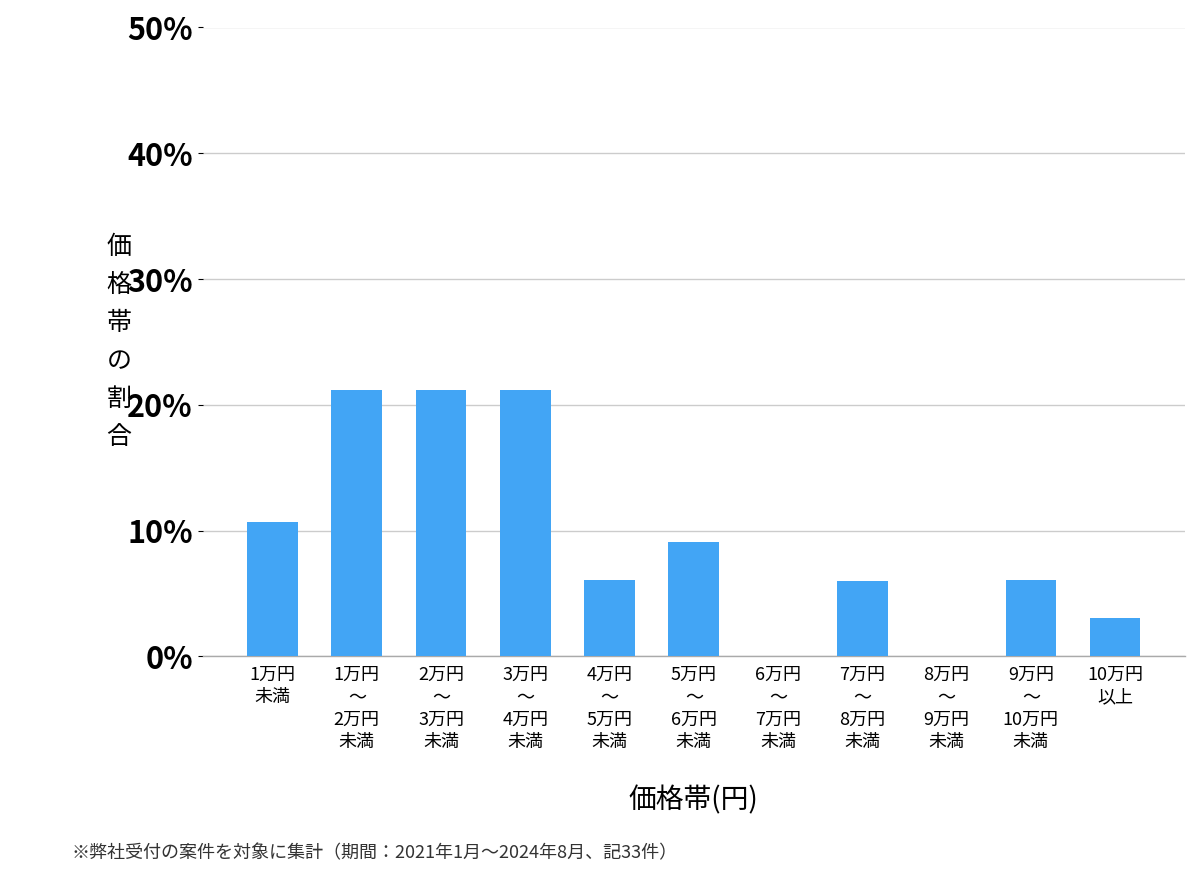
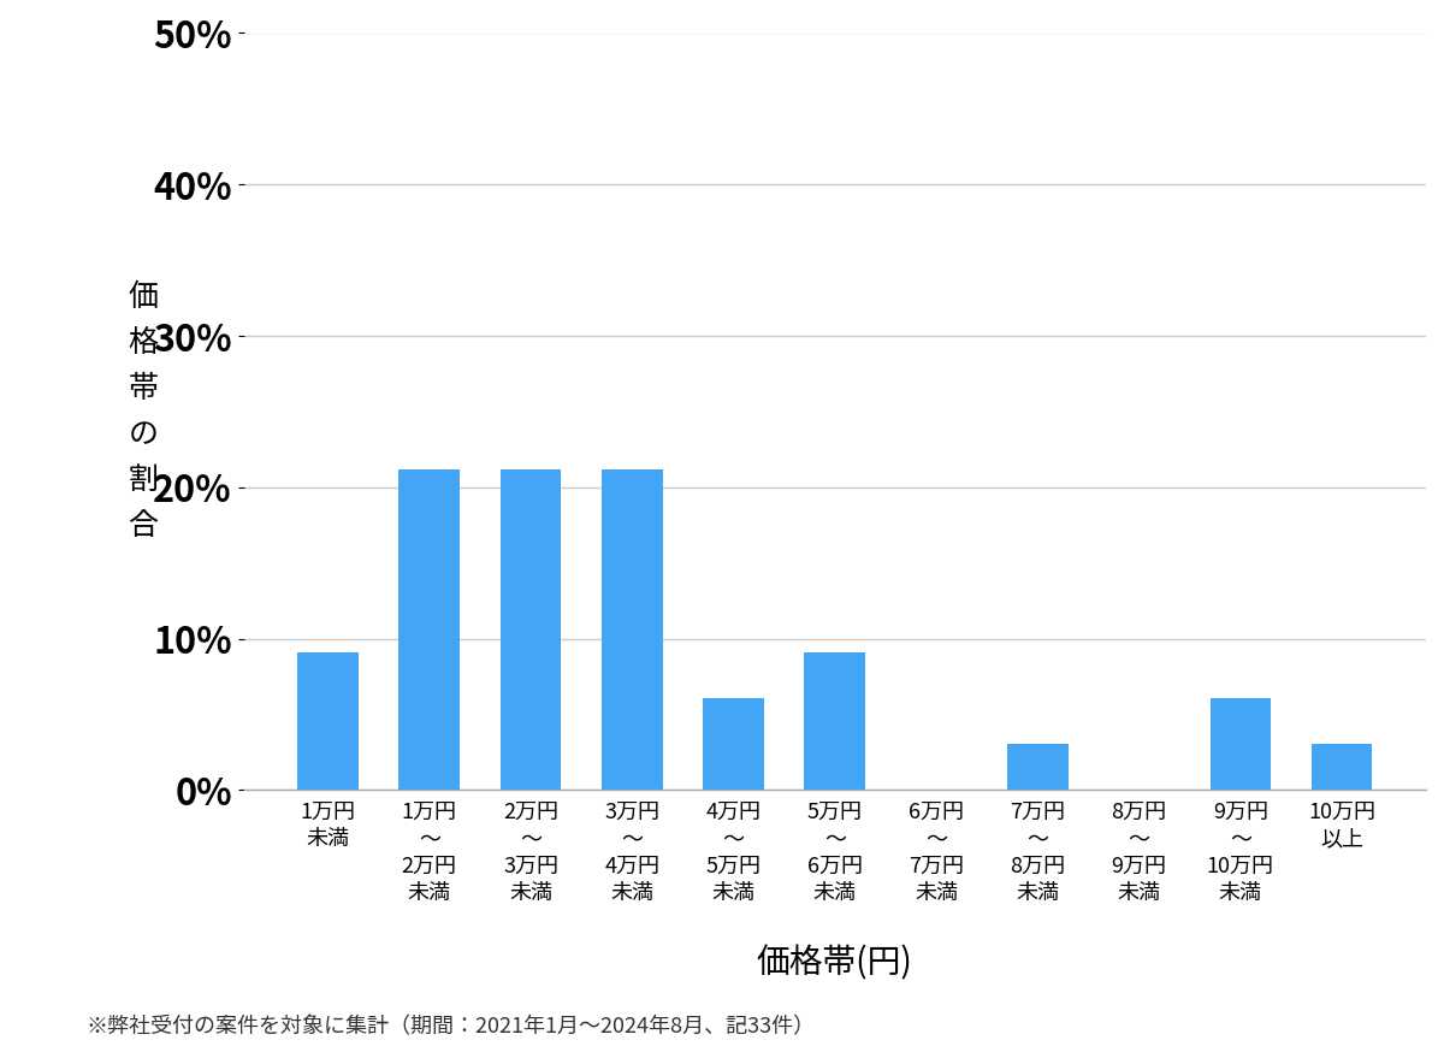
1万円 未満: 10.7% -> 9.1%
7万円 ～ 8万円 未満: 6.0% -> 3.0%
